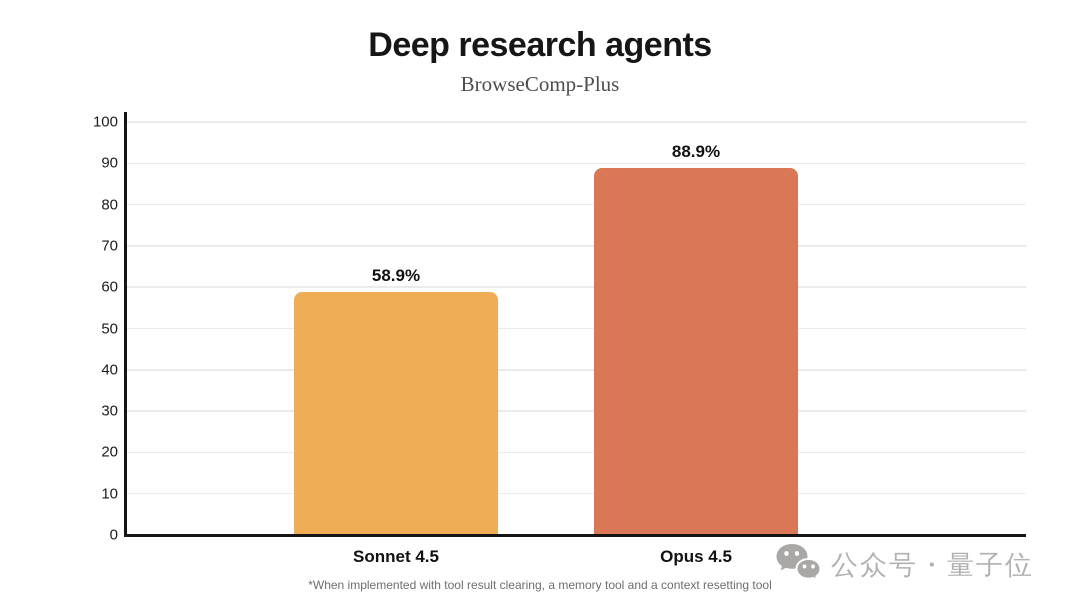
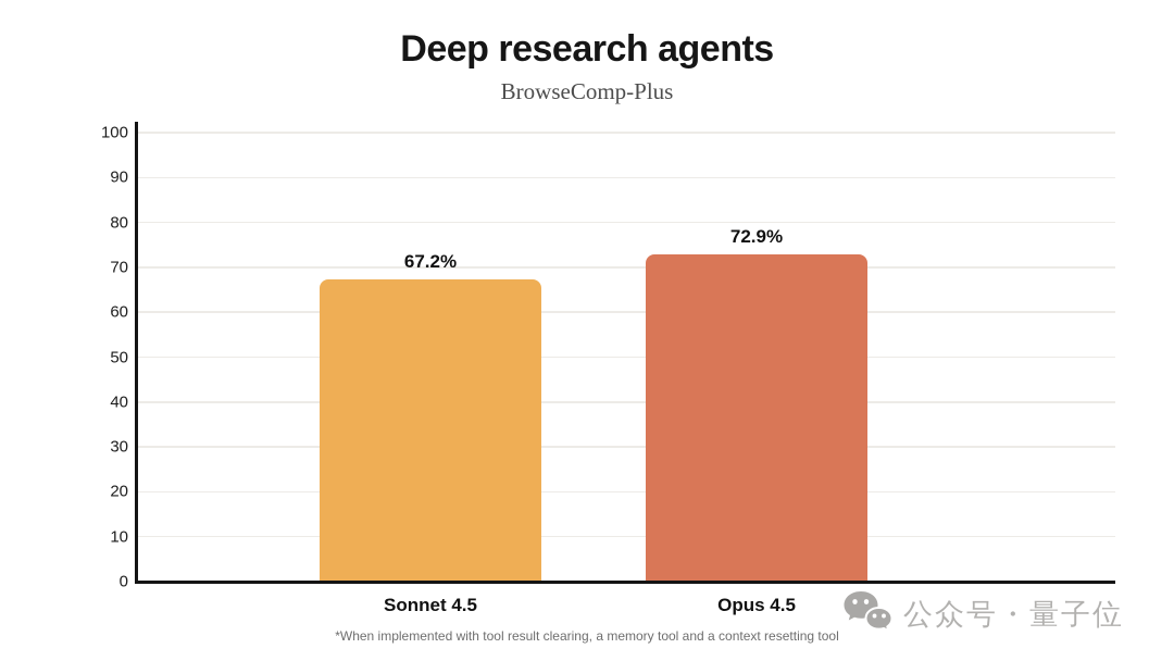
Sonnet 4.5: 58.9% -> 67.2%
Opus 4.5: 88.9% -> 72.9%
